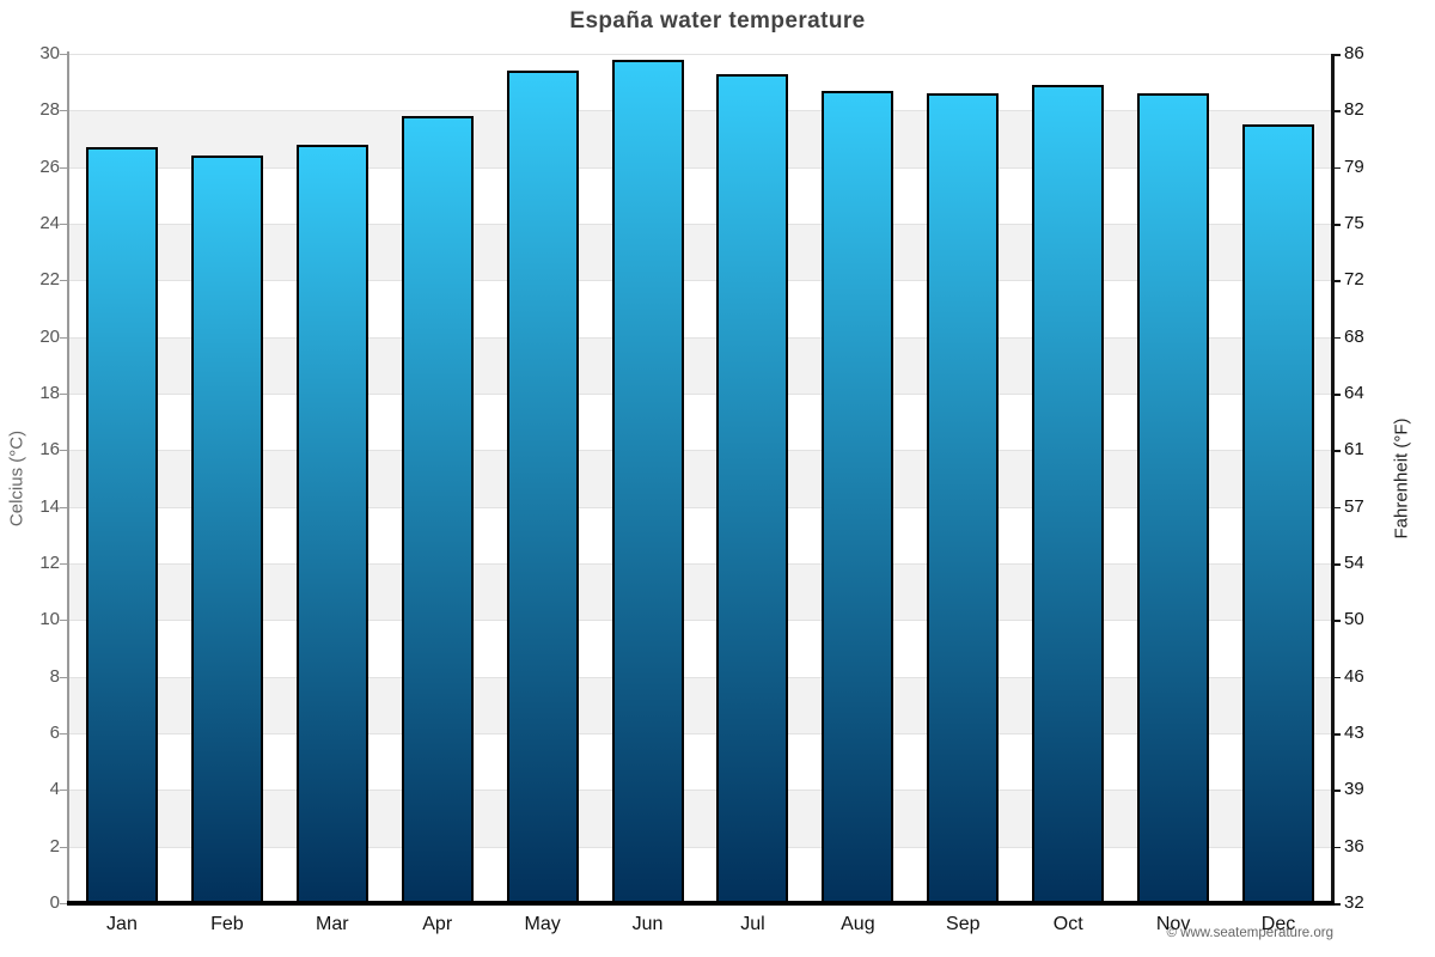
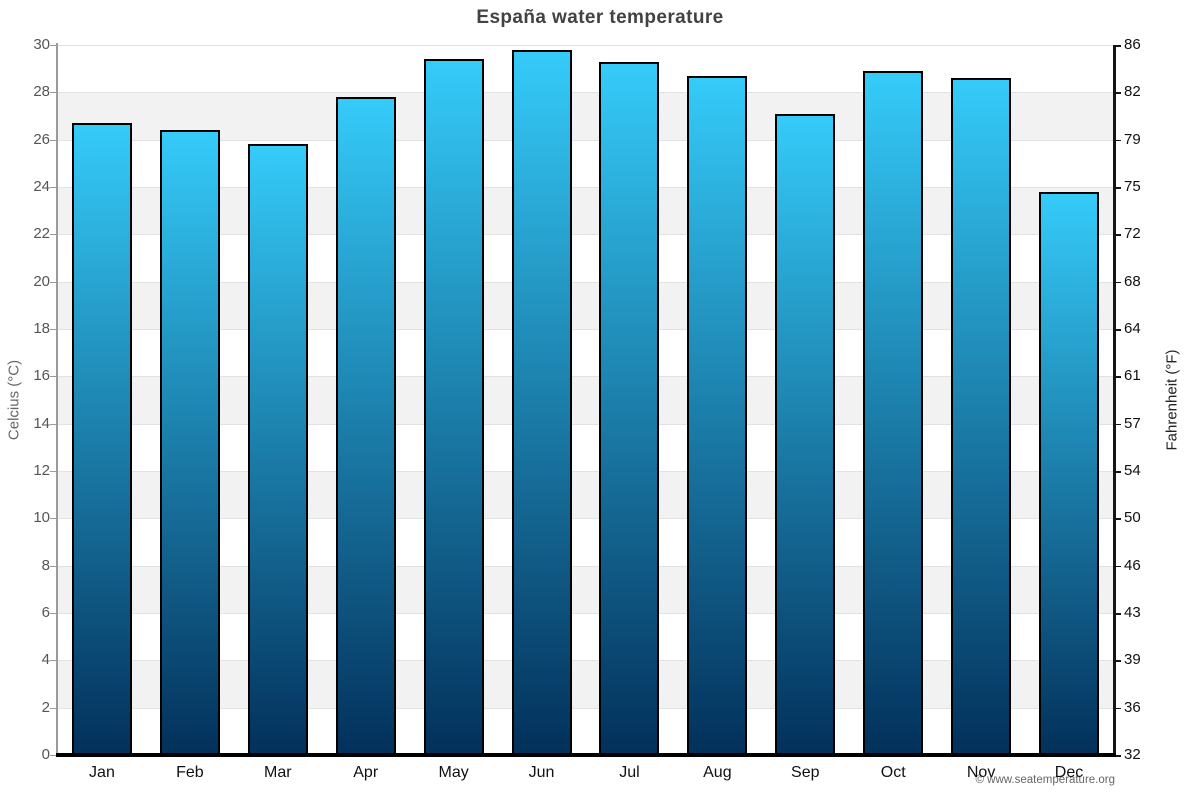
Mar: 26.8 -> 25.8
Sep: 28.6 -> 27.1
Dec: 27.5 -> 23.8
